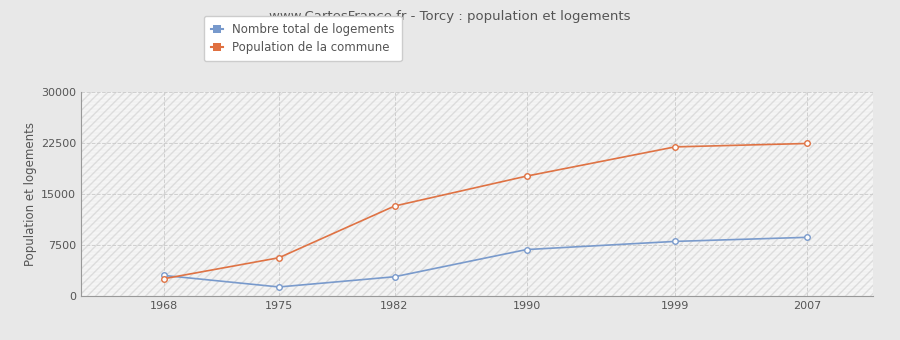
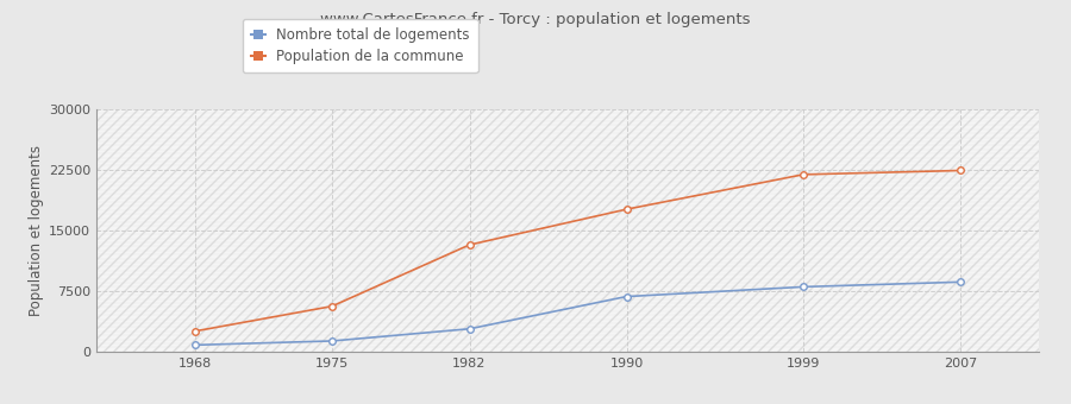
Nombre total de logements/1968: 3000 -> 800
